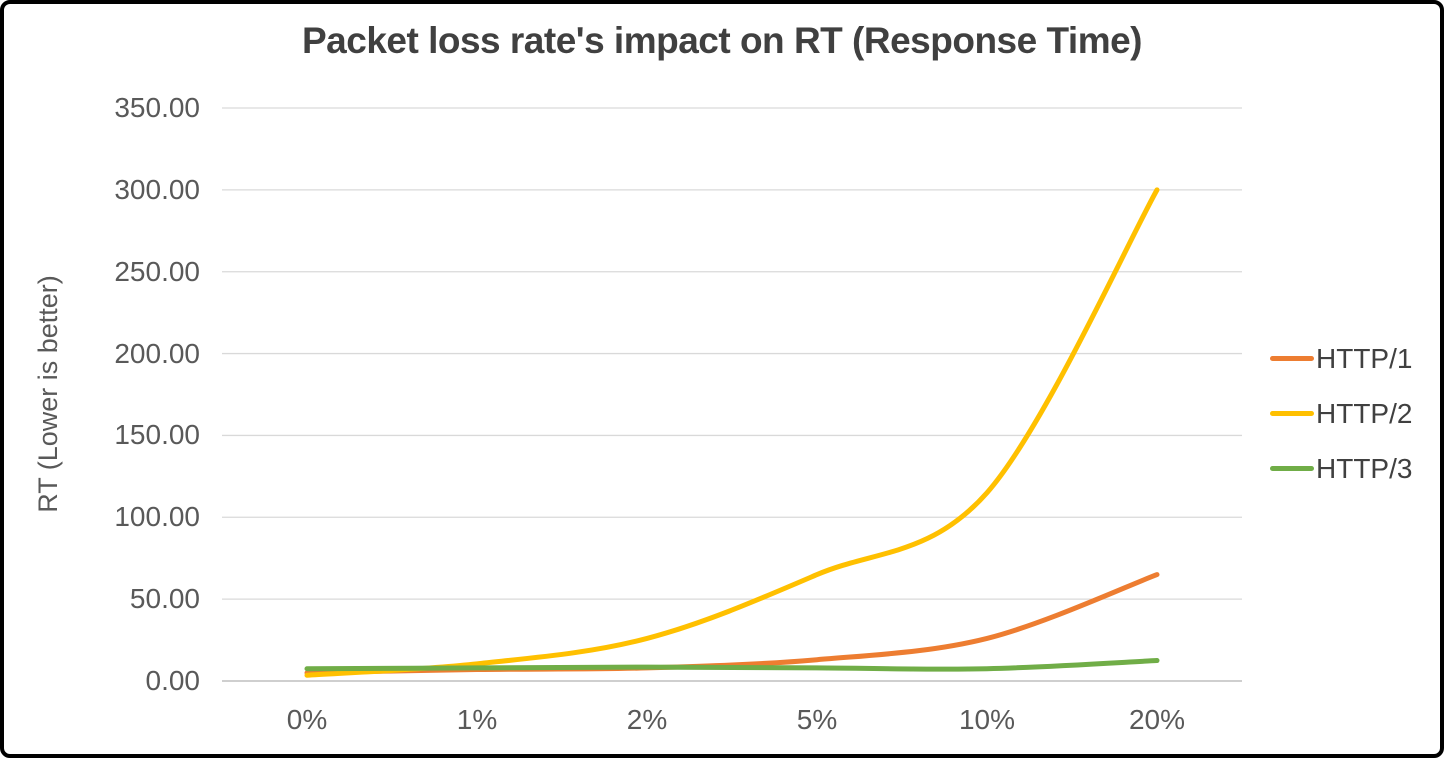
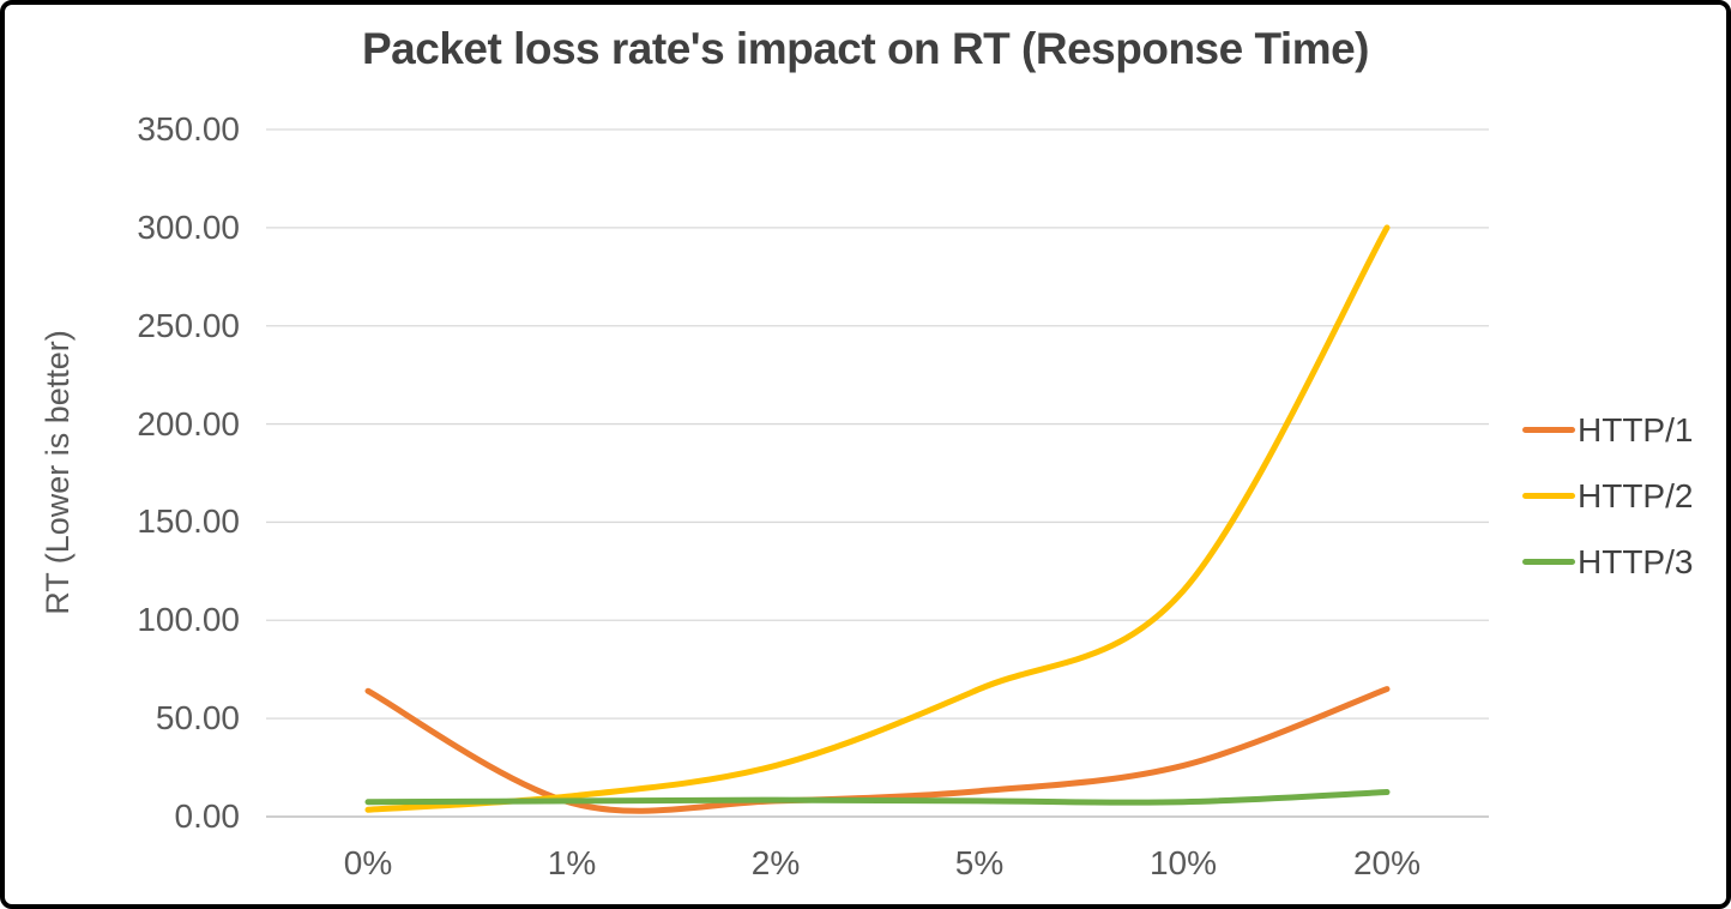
HTTP/1/0%: 5 -> 64
